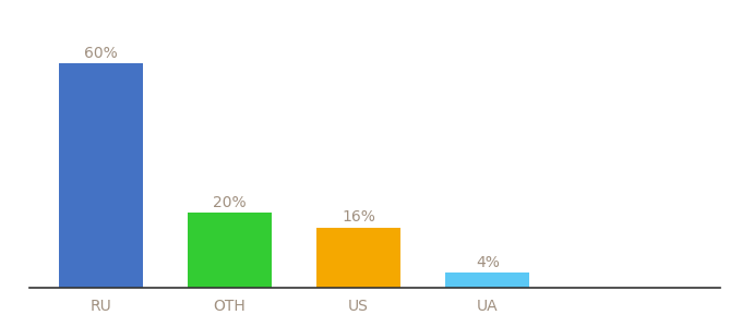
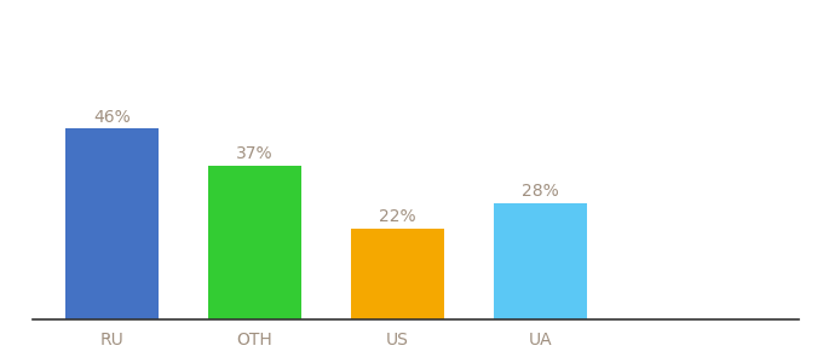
RU: 60% -> 46%
OTH: 20% -> 37%
US: 16% -> 22%
UA: 4% -> 28%
